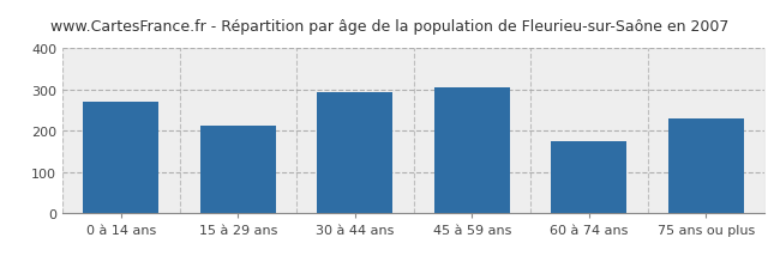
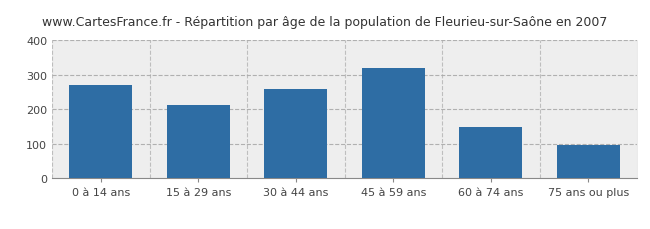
30 à 44 ans: 295 -> 258
45 à 59 ans: 305 -> 320
60 à 74 ans: 175 -> 150
75 ans ou plus: 230 -> 97
